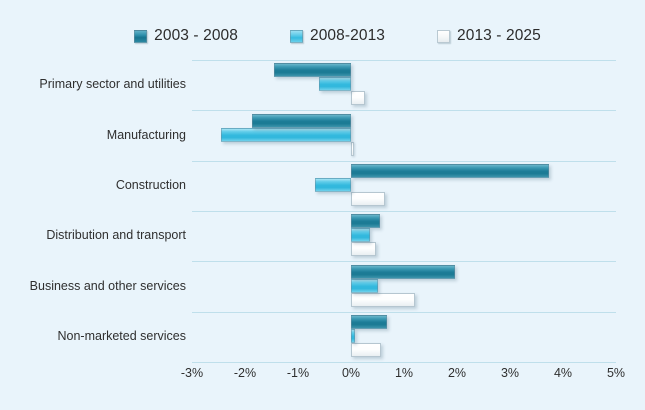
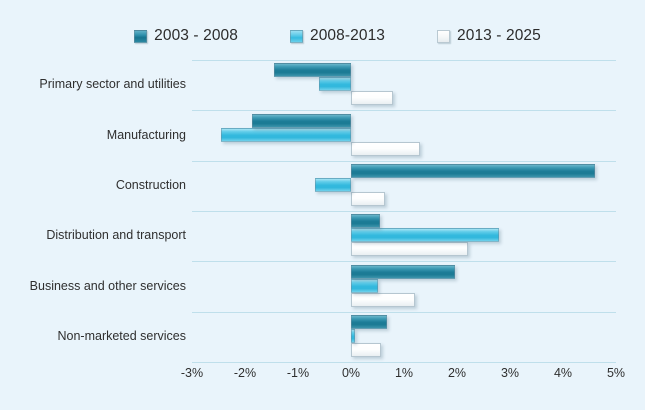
2013 - 2025/Primary sector and utilities: 0.3% -> 0.8%
2013 - 2025/Manufacturing: 0.1% -> 1.3%
2003 - 2008/Construction: 3.7% -> 4.6%
2008-2013/Distribution and transport: 0.4% -> 2.8%
2013 - 2025/Distribution and transport: 0.5% -> 2.2%
